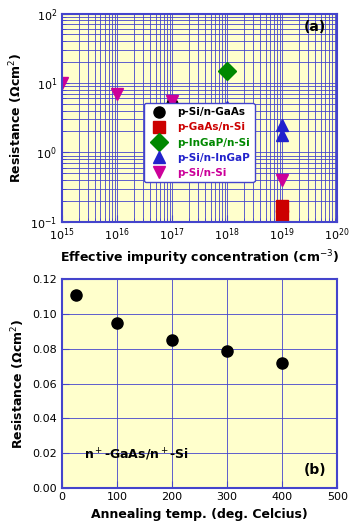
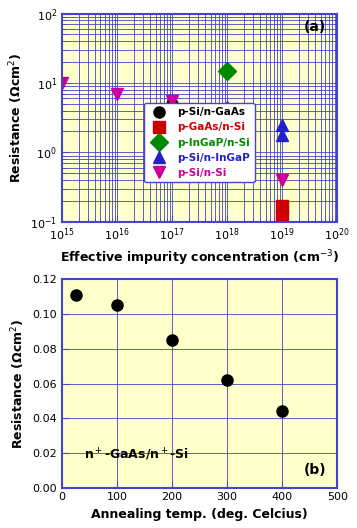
100: 0.095 -> 0.105
300: 0.079 -> 0.062
400: 0.072 -> 0.044
